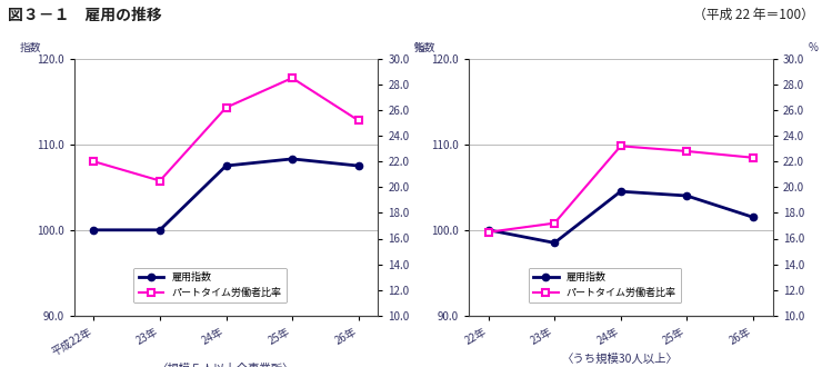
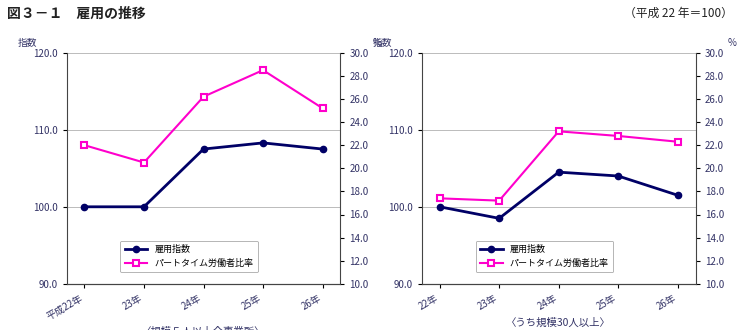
パートタイム労働者比率/22年: 16.5 -> 17.4
